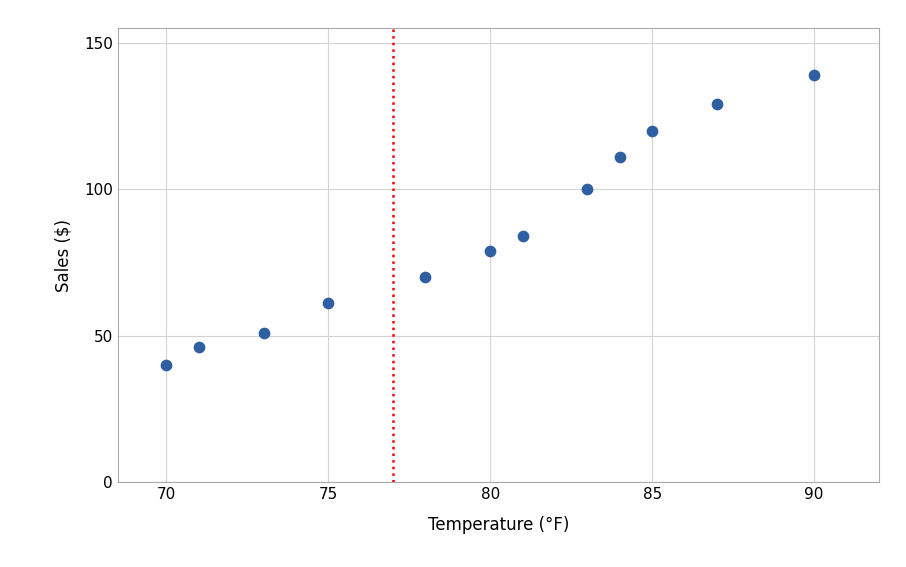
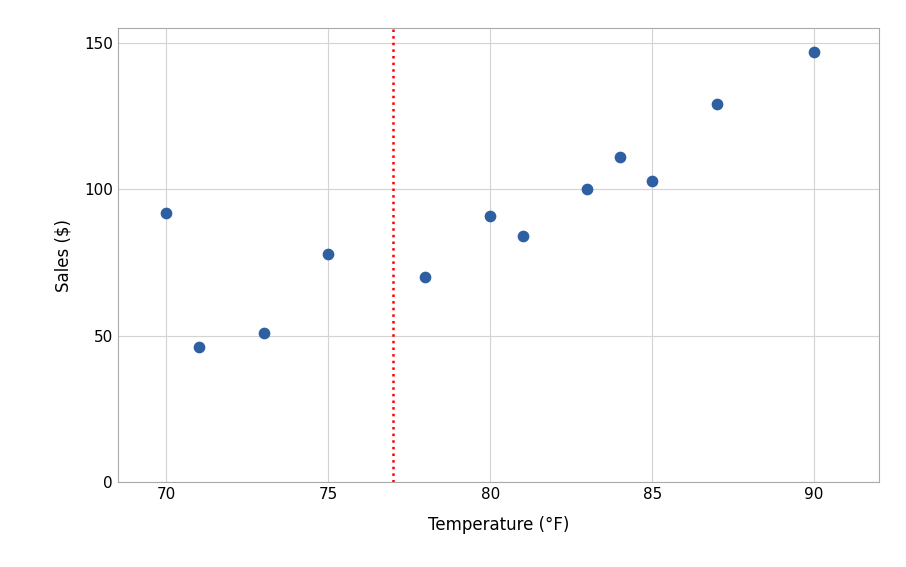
70: 40 -> 92
75: 61 -> 78
80: 79 -> 91
85: 120 -> 103
90: 139 -> 147
